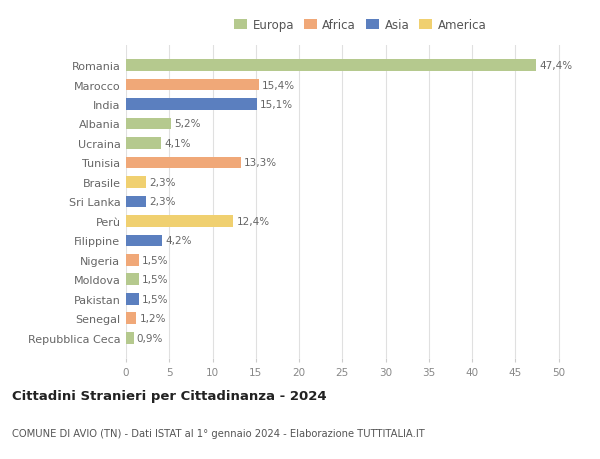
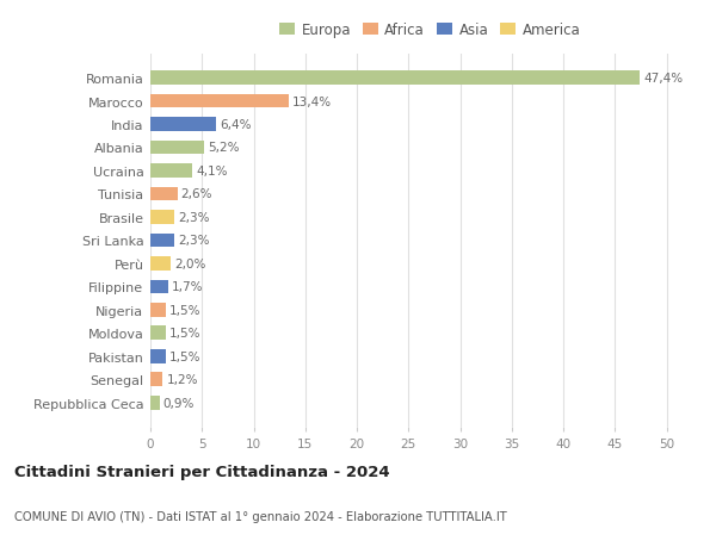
Marocco: 15,4% -> 13,4%
India: 15,1% -> 6,4%
Tunisia: 13,3% -> 2,6%
Perù: 12,4% -> 2,0%
Filippine: 4,2% -> 1,7%
